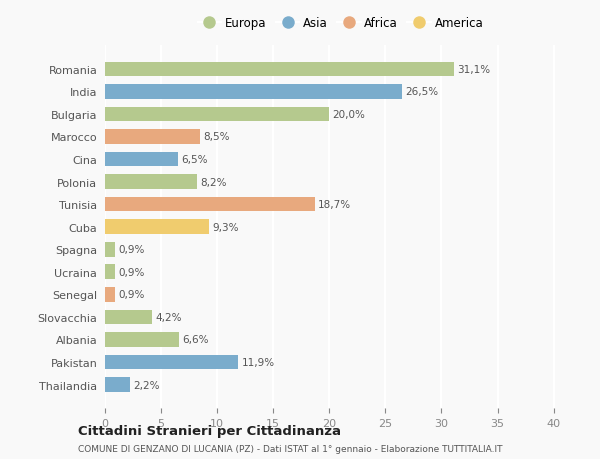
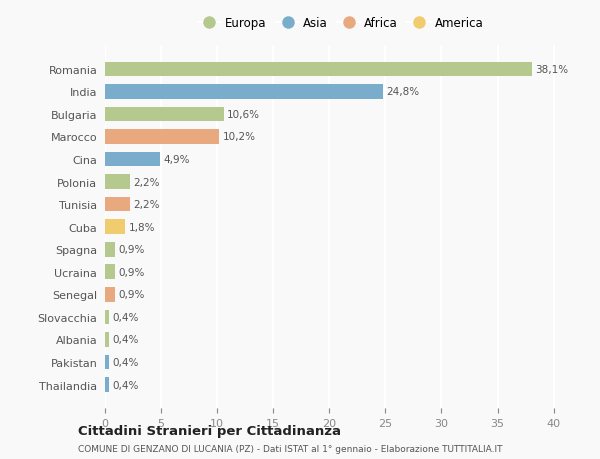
Romania: 31,1% -> 38,1%
India: 26,5% -> 24,8%
Bulgaria: 20,0% -> 10,6%
Marocco: 8,5% -> 10,2%
Cina: 6,5% -> 4,9%
Polonia: 8,2% -> 2,2%
Tunisia: 18,7% -> 2,2%
Cuba: 9,3% -> 1,8%
Slovacchia: 4,2% -> 0,4%
Albania: 6,6% -> 0,4%
Pakistan: 11,9% -> 0,4%
Thailandia: 2,2% -> 0,4%
